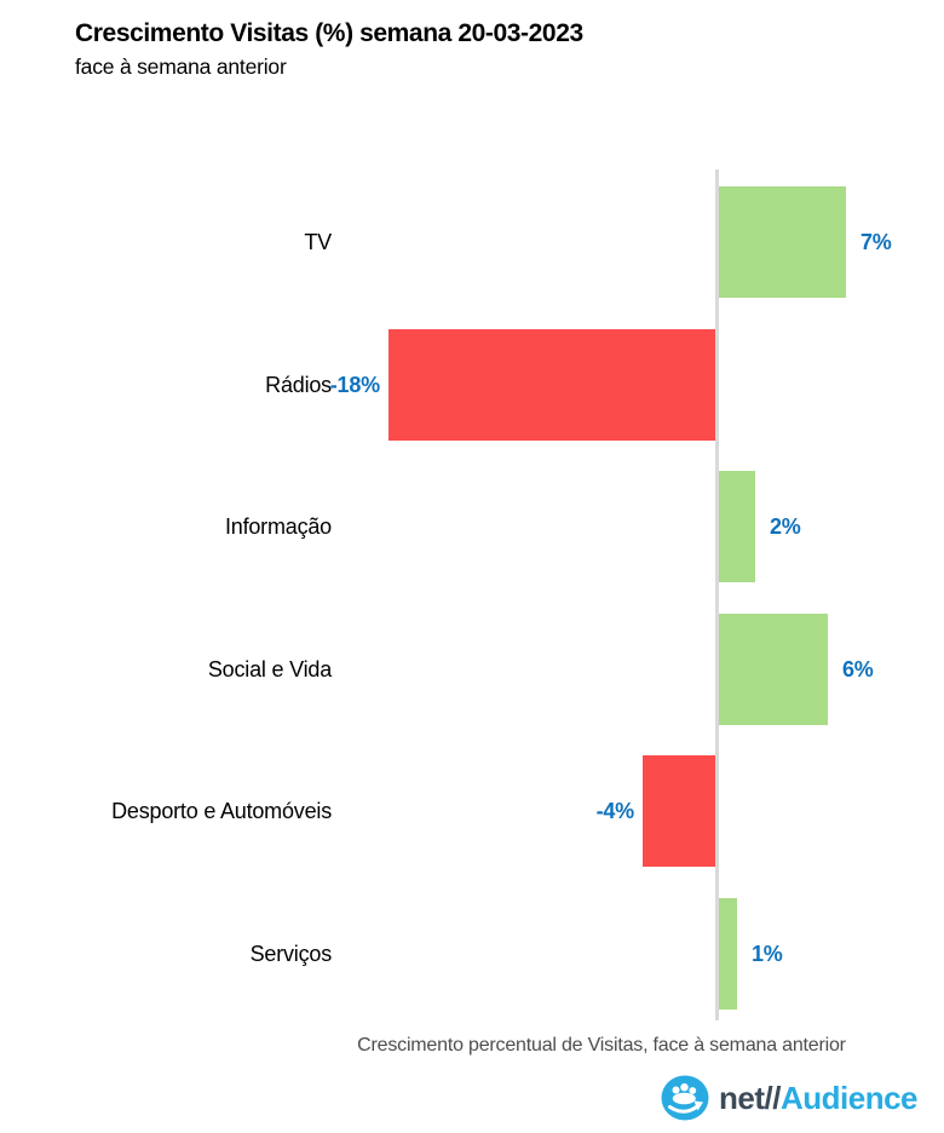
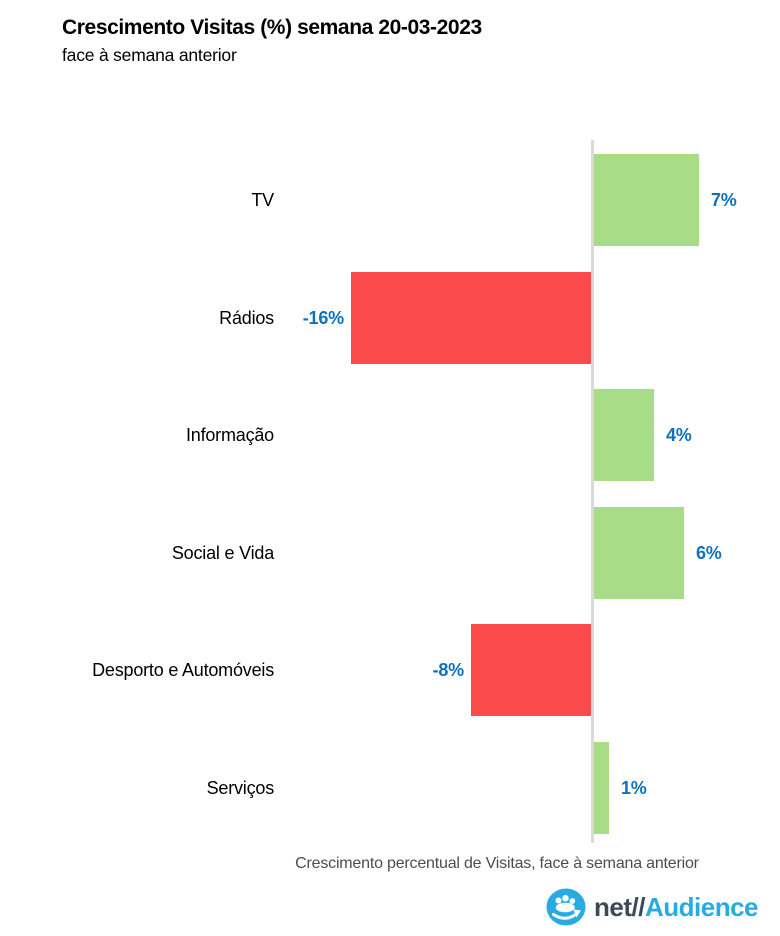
Rádios: -18% -> -16%
Informação: 2% -> 4%
Desporto e Automóveis: -4% -> -8%
